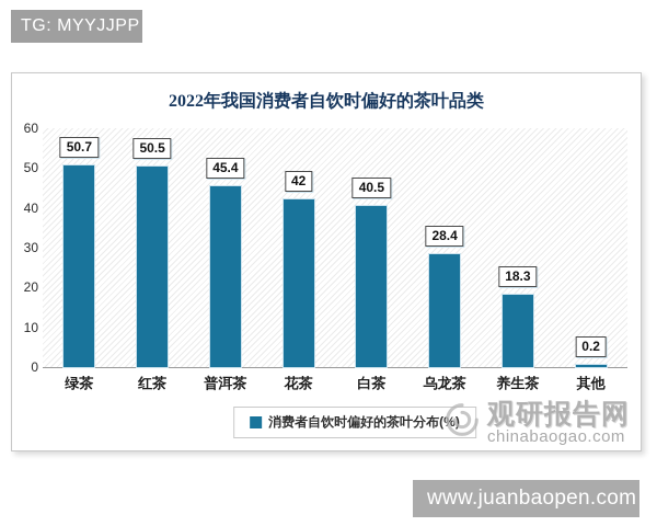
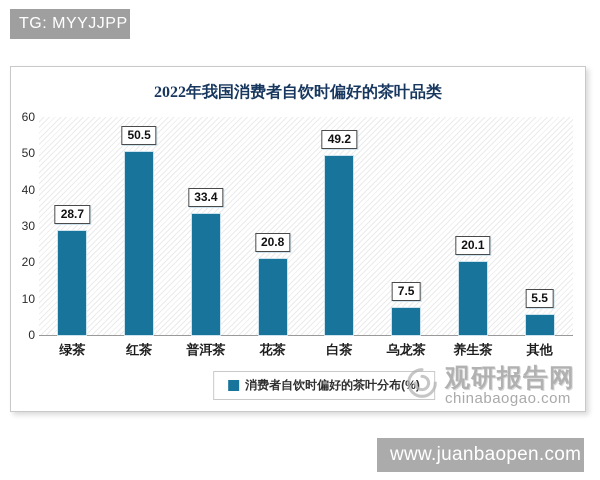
绿茶: 50.7 -> 28.7
普洱茶: 45.4 -> 33.4
花茶: 42 -> 20.8
白茶: 40.5 -> 49.2
乌龙茶: 28.4 -> 7.5
养生茶: 18.3 -> 20.1
其他: 0.2 -> 5.5
